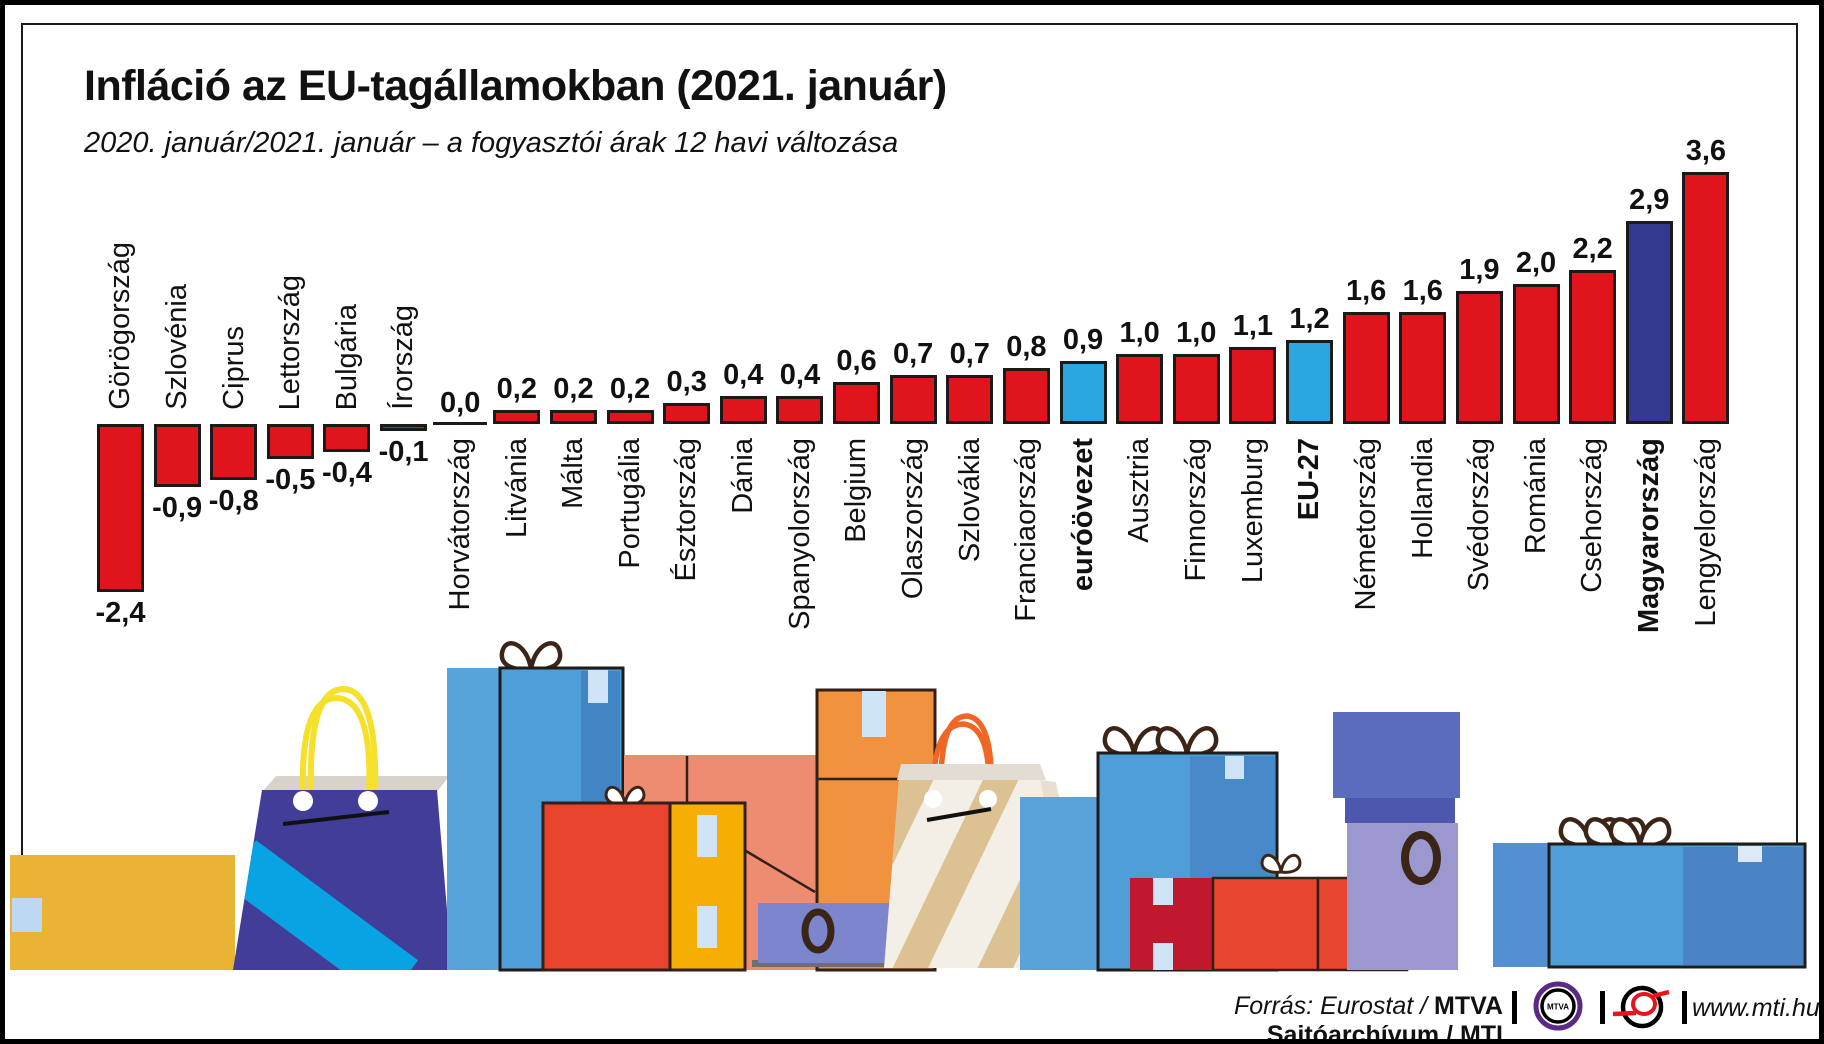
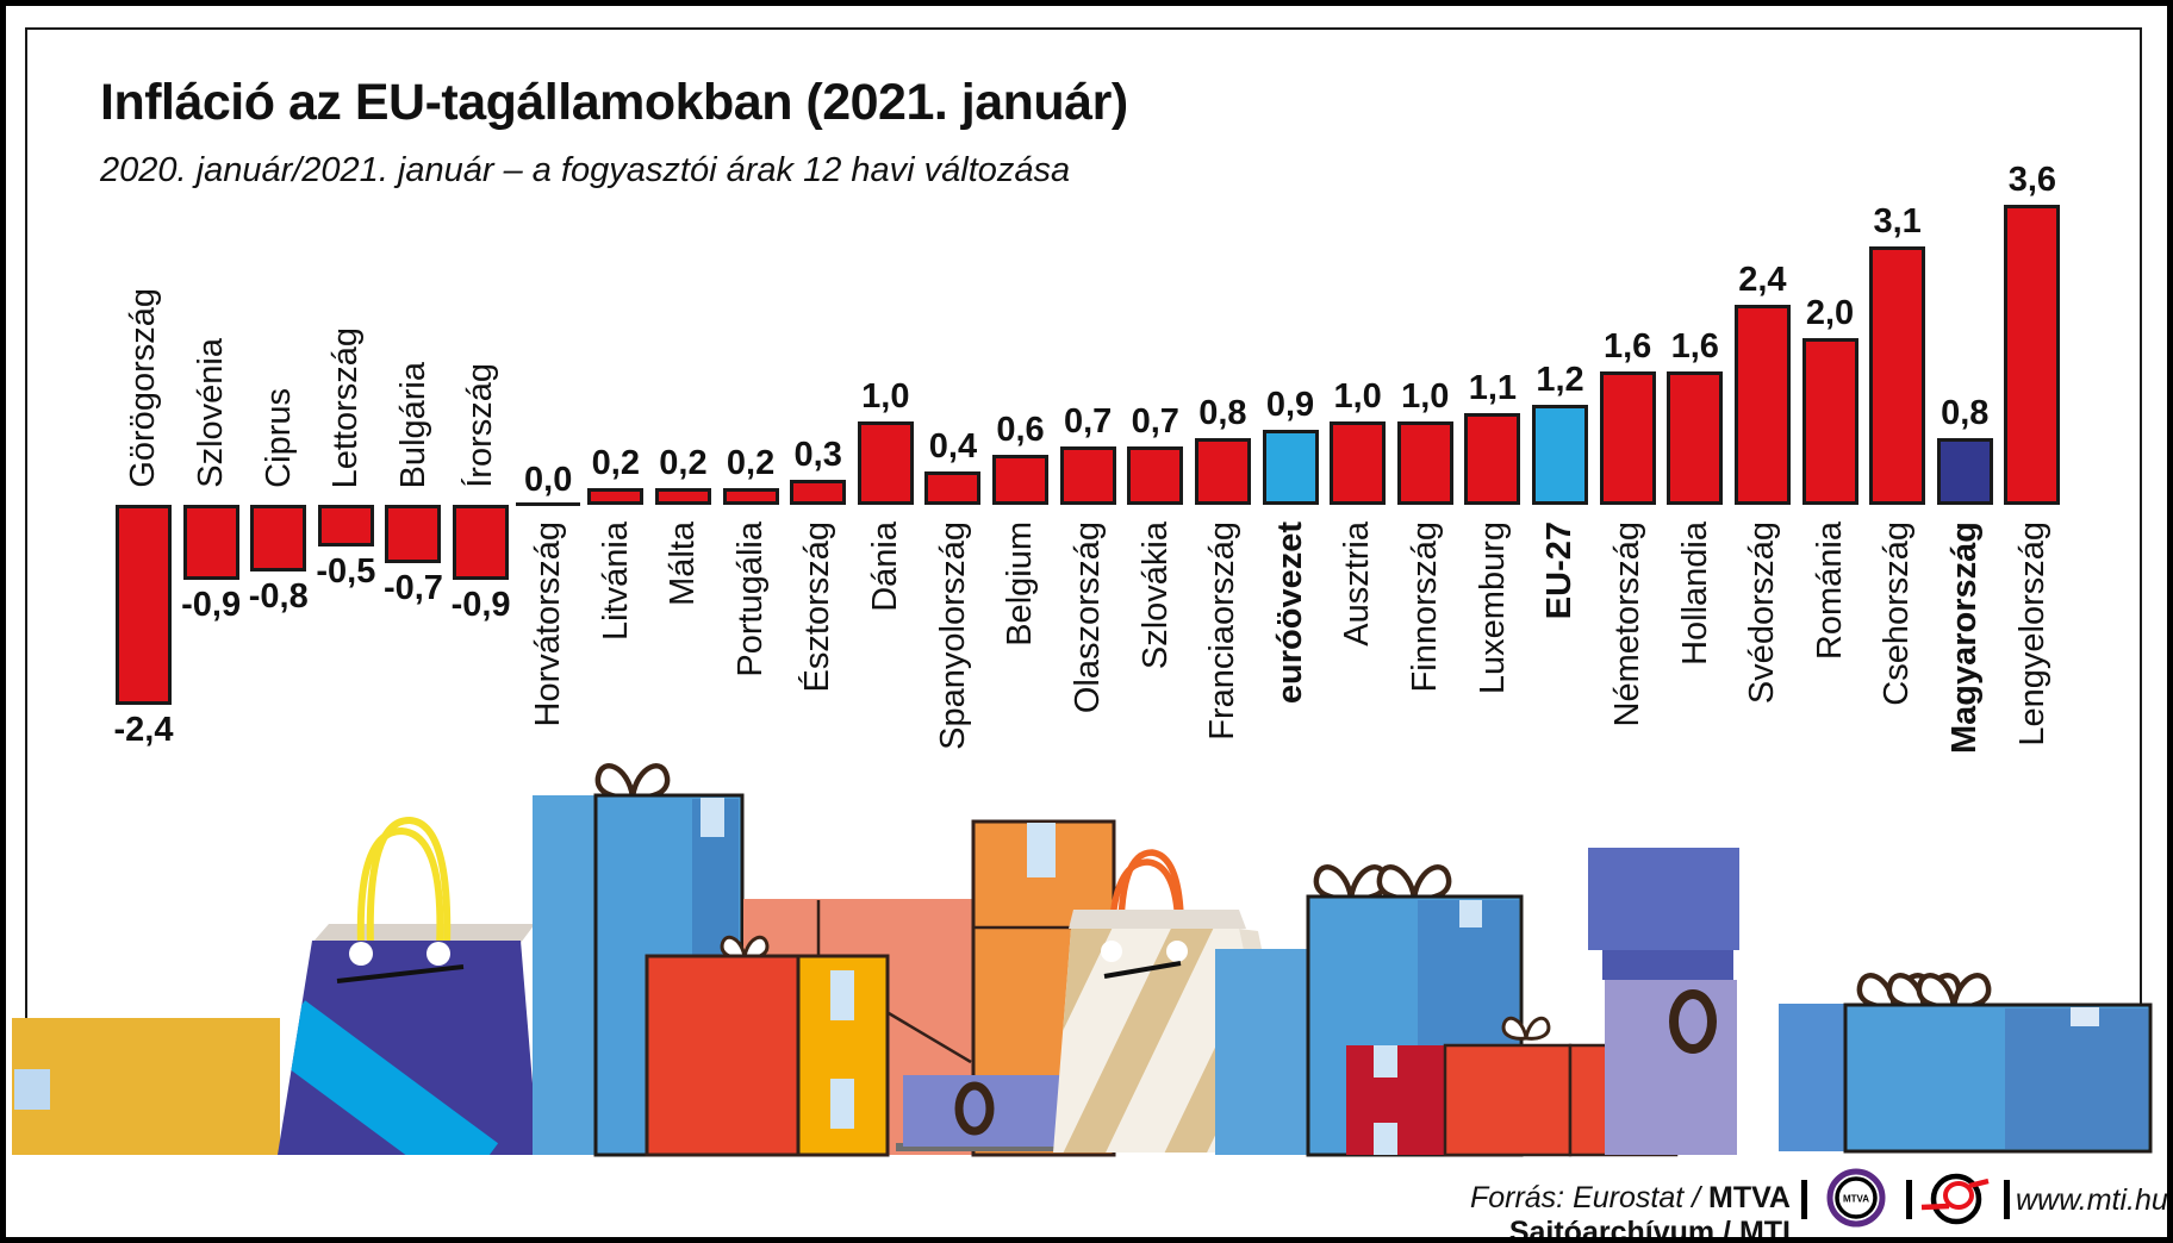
Bulgária: -0,4 -> -0,7
Írország: -0,1 -> -0,9
Dánia: 0,4 -> 1,0
Svédország: 1,9 -> 2,4
Csehország: 2,2 -> 3,1
Magyarország: 2,9 -> 0,8
